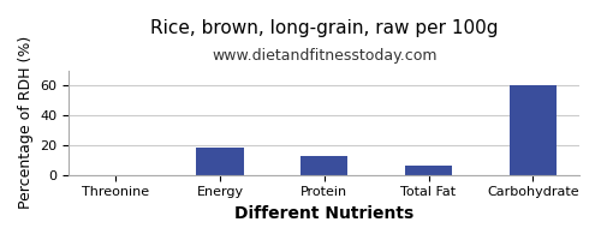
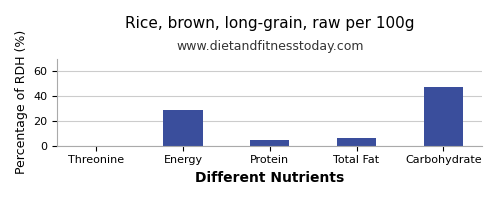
Energy: 18 -> 29
Protein: 13 -> 5
Carbohydrate: 60 -> 47
